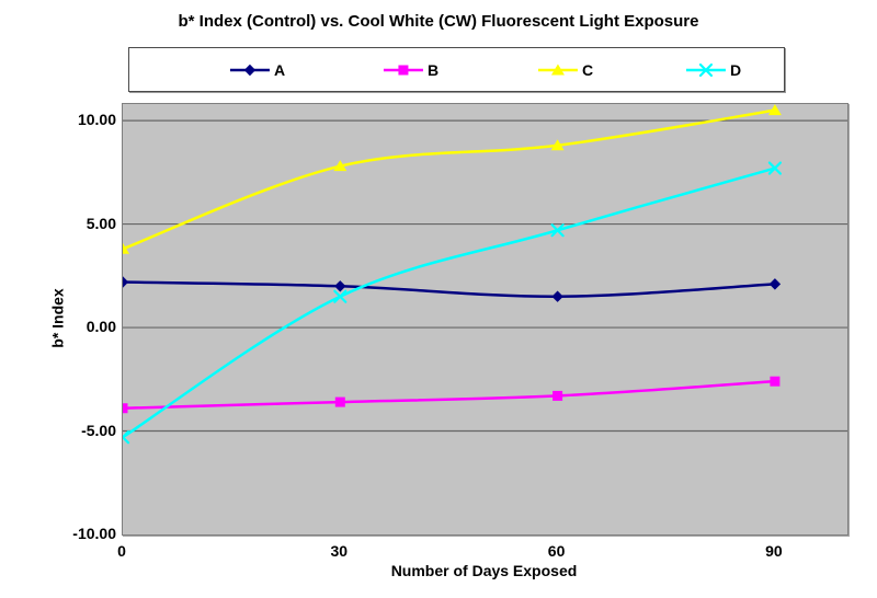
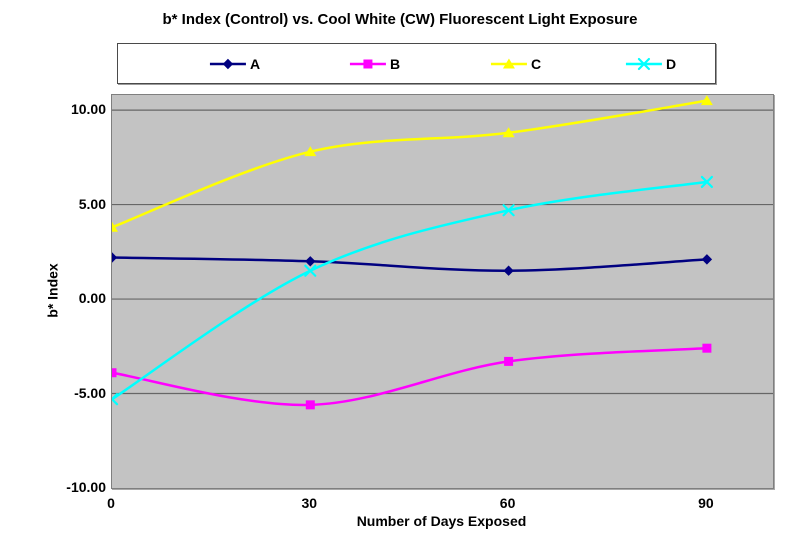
B/30: -3.6 -> -5.6
D/90: 7.7 -> 6.2
